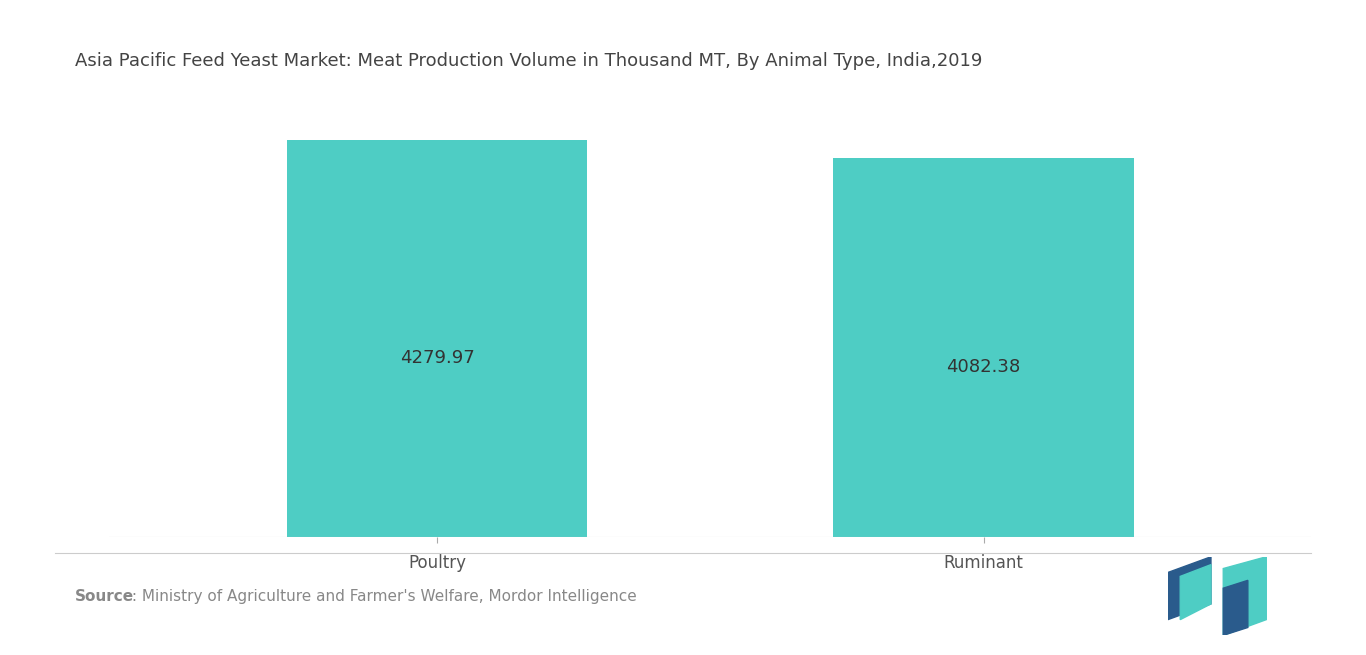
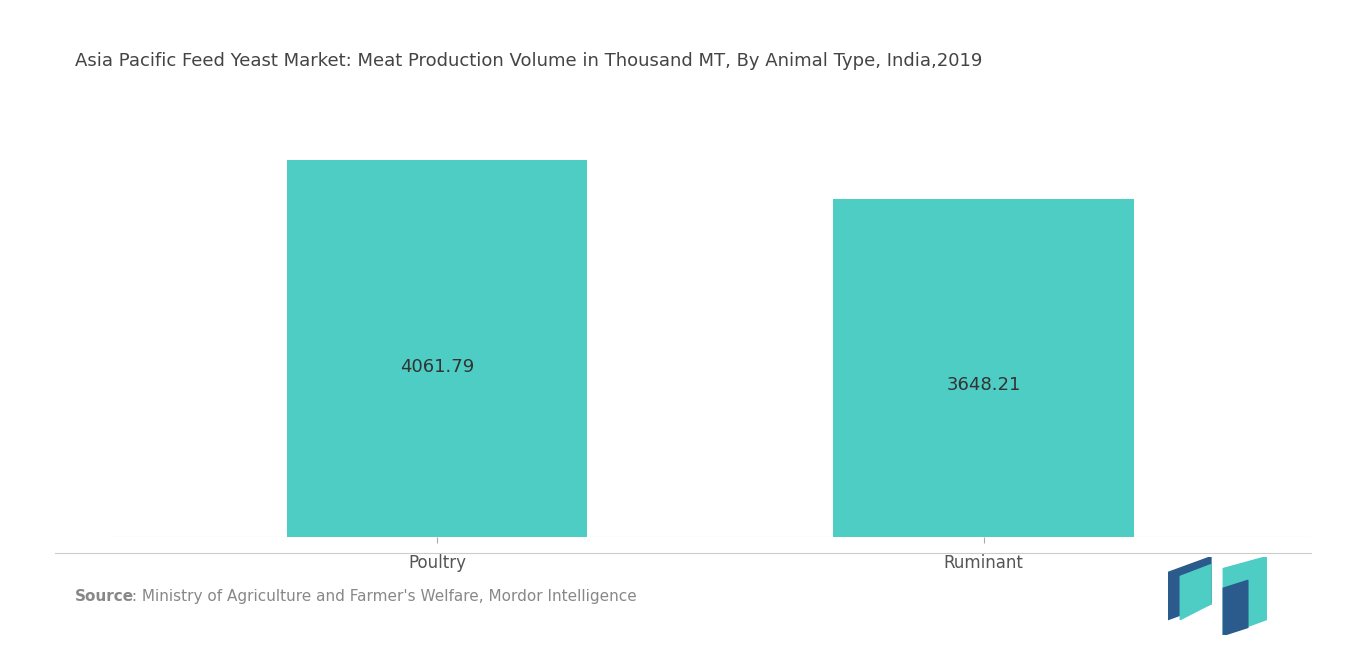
Poultry: 4279.97 -> 4061.79
Ruminant: 4082.38 -> 3648.21
